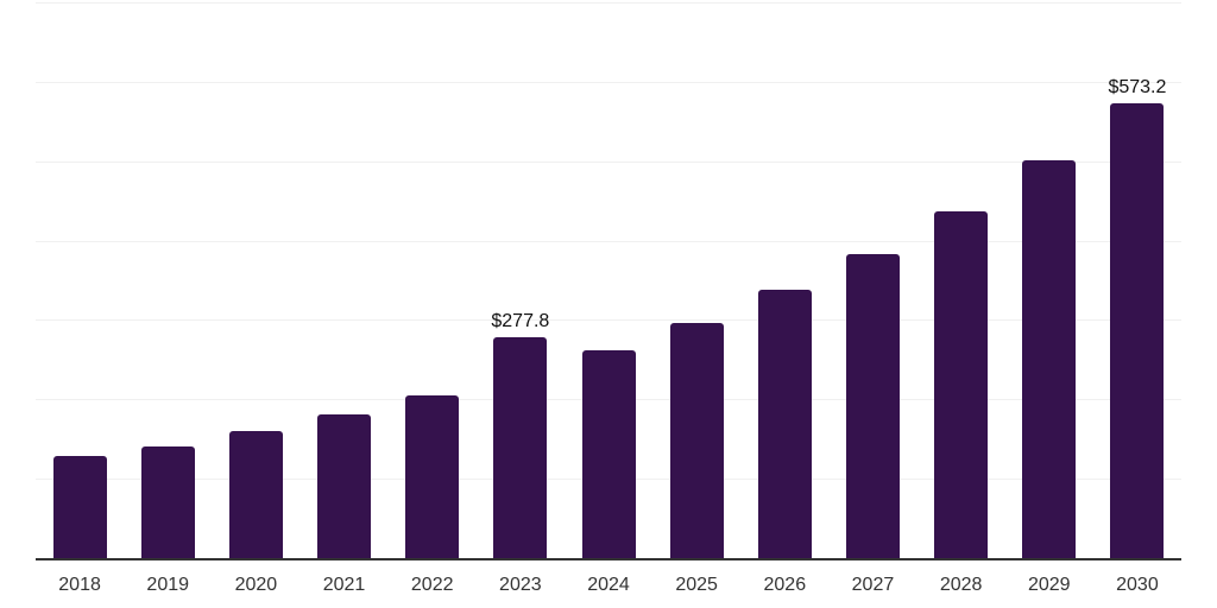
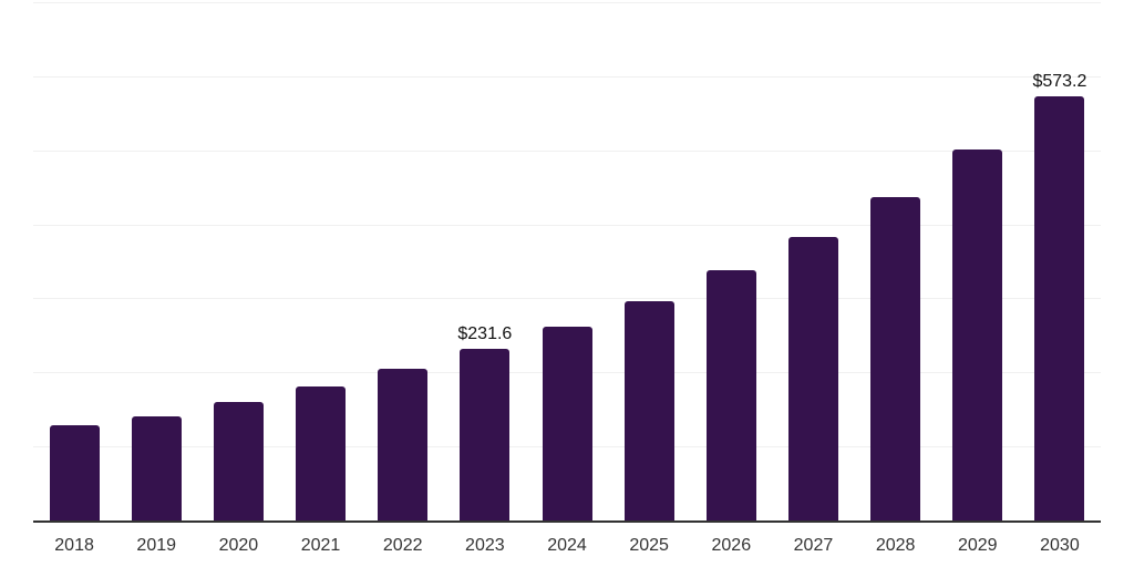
2023: $277.8 -> $231.6
